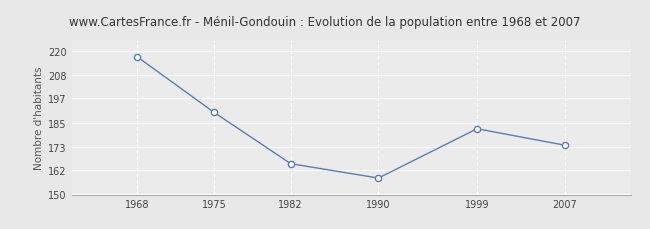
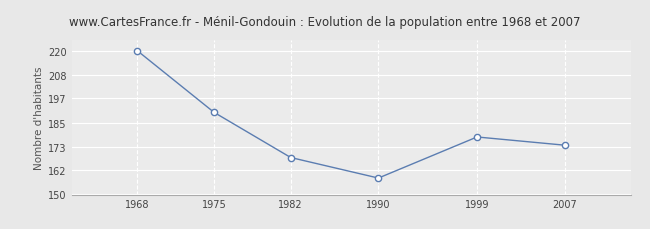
1968: 217 -> 220
1982: 165 -> 168
1999: 182 -> 178
